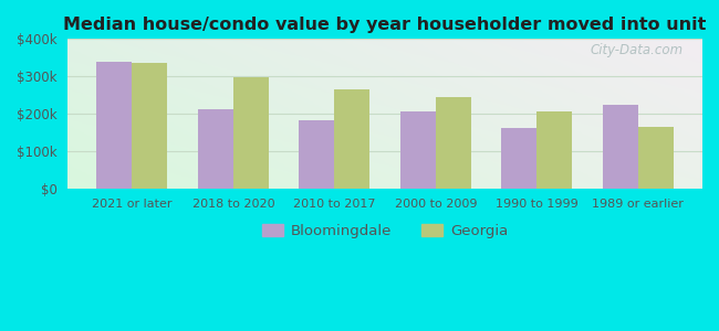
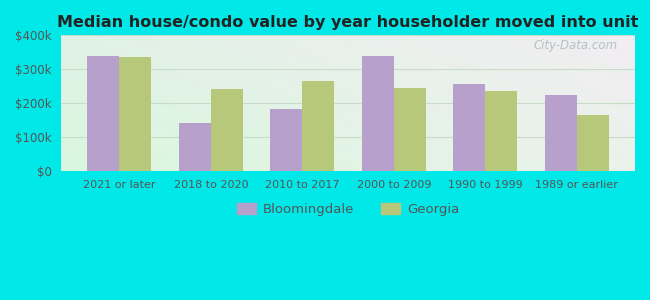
Bloomingdale/2018 to 2020: $212k -> $140k
Georgia/2018 to 2020: $298k -> $240k
Bloomingdale/2000 to 2009: $207k -> $340k
Bloomingdale/1990 to 1999: $160k -> $255k
Georgia/1990 to 1999: $207k -> $235k
